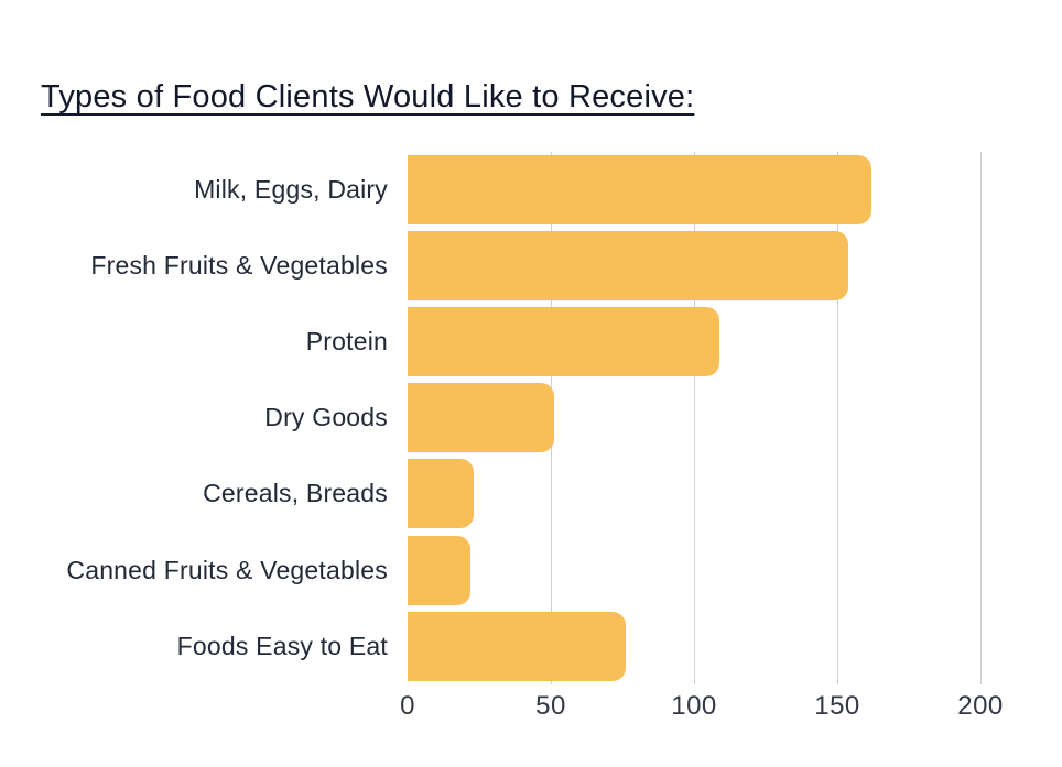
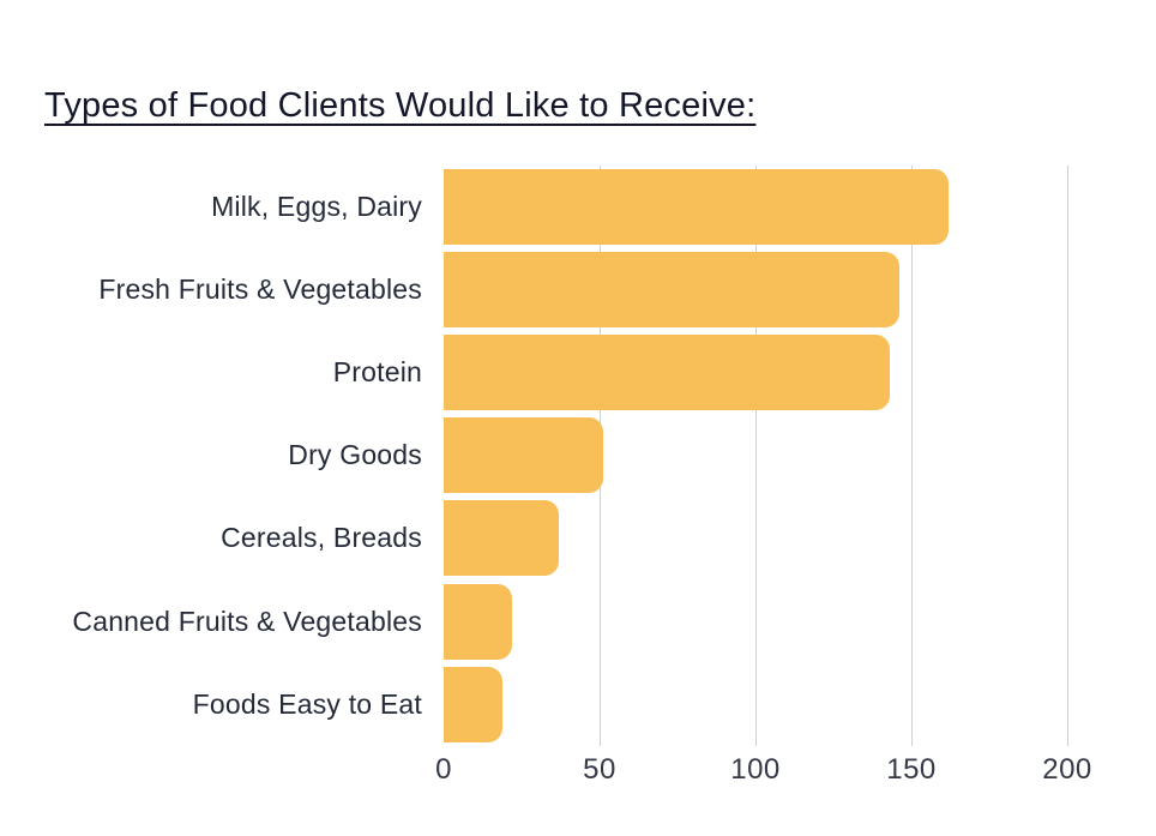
Fresh Fruits & Vegetables: 154 -> 146
Protein: 109 -> 143
Cereals, Breads: 23 -> 37
Foods Easy to Eat: 76 -> 19
